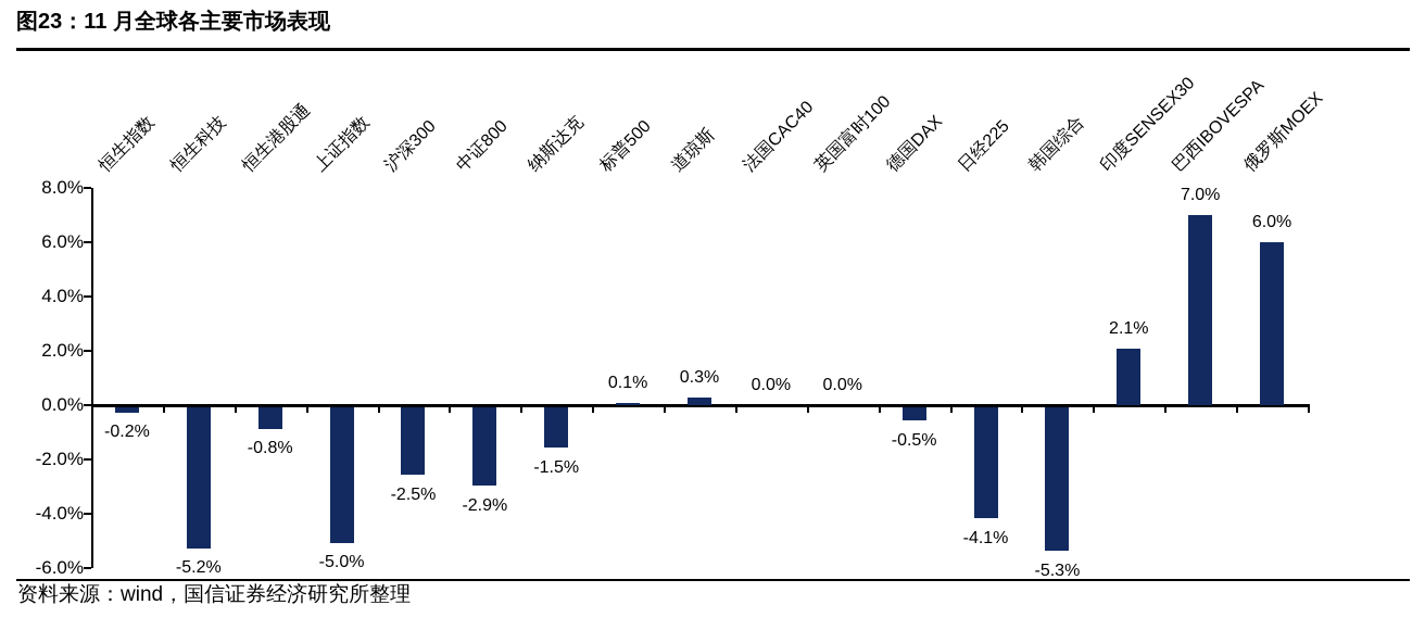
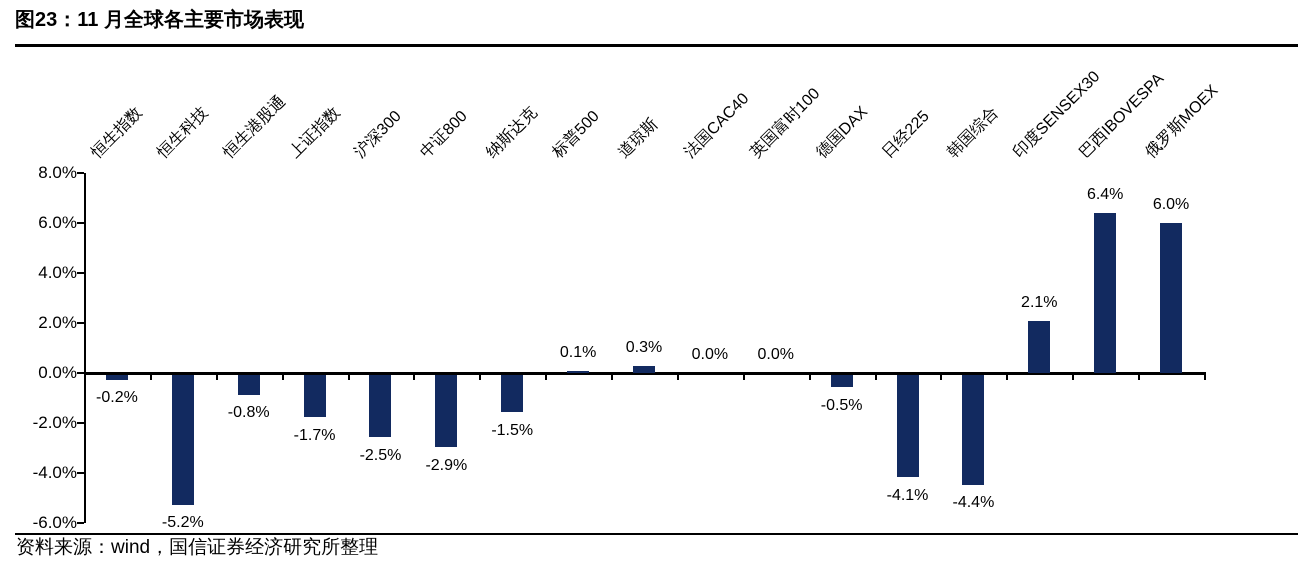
上证指数: -5.0% -> -1.7%
韩国综合: -5.3% -> -4.4%
巴西IBOVESPA: 7.0% -> 6.4%
